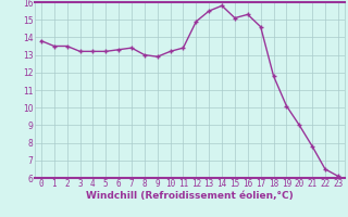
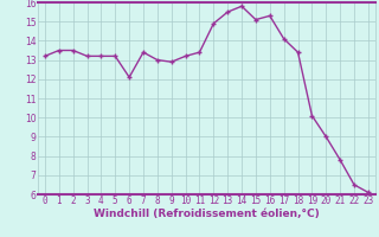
0: 13.8 -> 13.2
6: 13.3 -> 12.1
17: 14.6 -> 14.1
18: 11.8 -> 13.4
